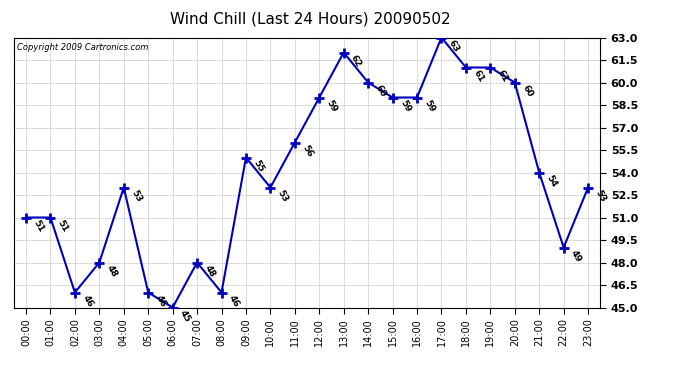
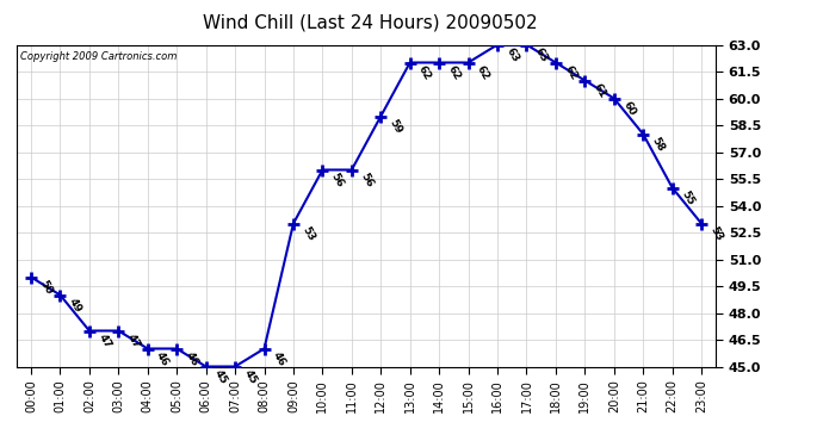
00:00: 51 -> 50
01:00: 51 -> 49
02:00: 46 -> 47
03:00: 48 -> 47
04:00: 53 -> 46
07:00: 48 -> 45
09:00: 55 -> 53
10:00: 53 -> 56
14:00: 60 -> 62
15:00: 59 -> 62
16:00: 59 -> 63
18:00: 61 -> 62
21:00: 54 -> 58
22:00: 49 -> 55
